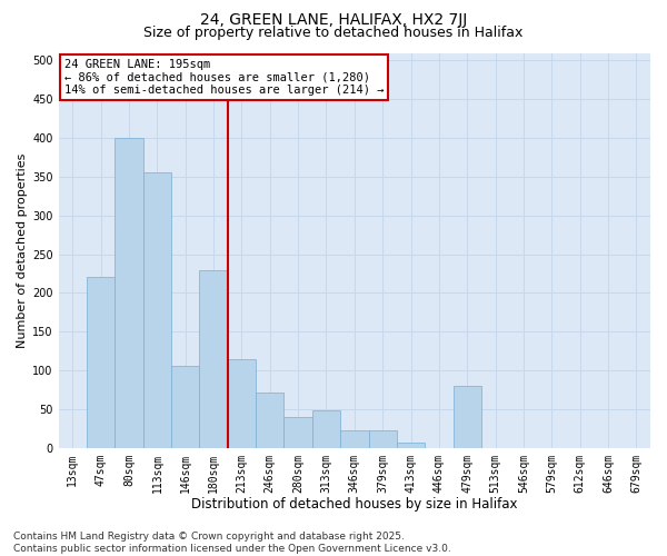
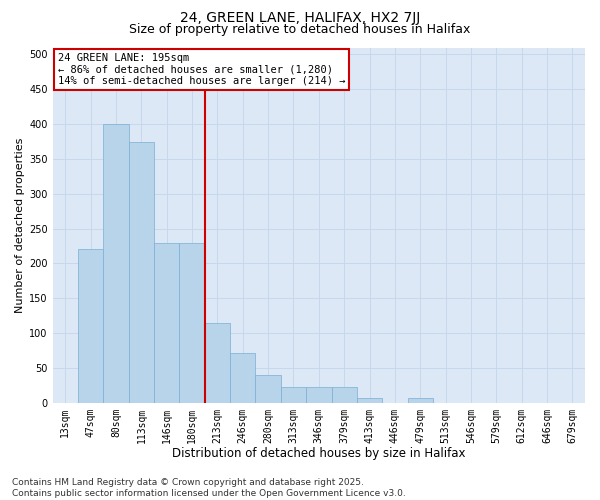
113sqm: 356 -> 375
146sqm: 106 -> 230
313sqm: 48 -> 22
479sqm: 80 -> 7
